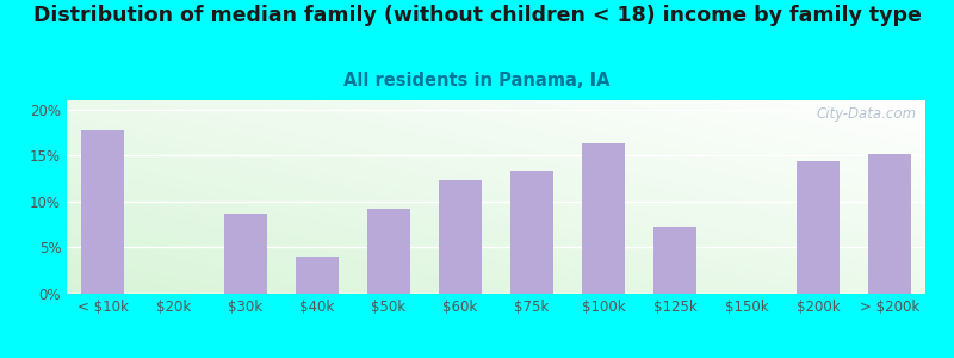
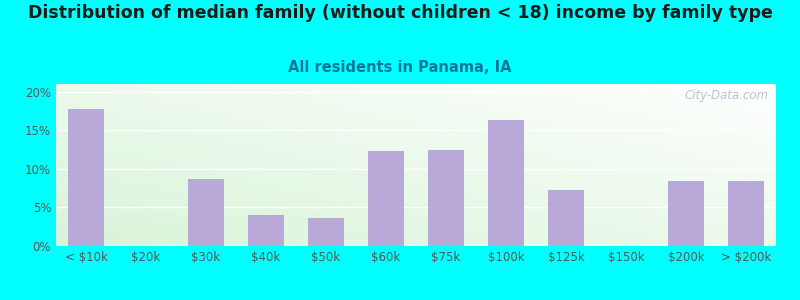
$50k: 9.2% -> 3.6%
$75k: 13.4% -> 12.5%
$200k: 14.4% -> 8.4%
> $200k: 15.2% -> 8.4%
